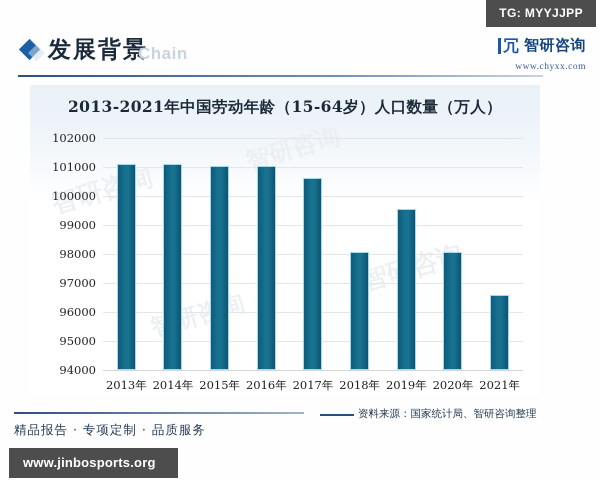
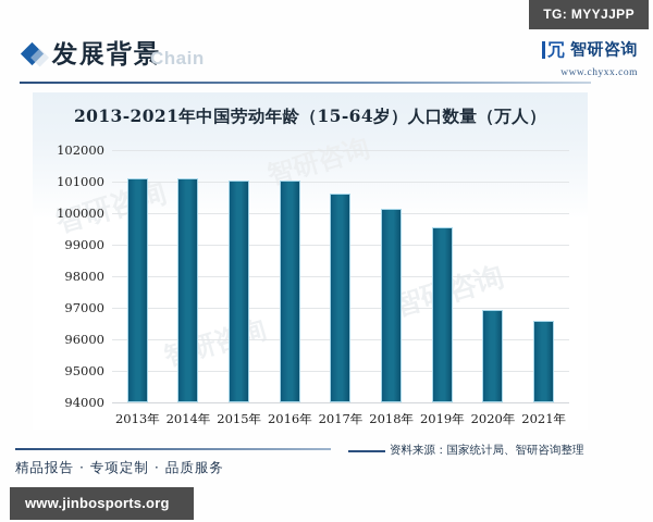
2018年: 98000 -> 100100
2020年: 98000 -> 96900
